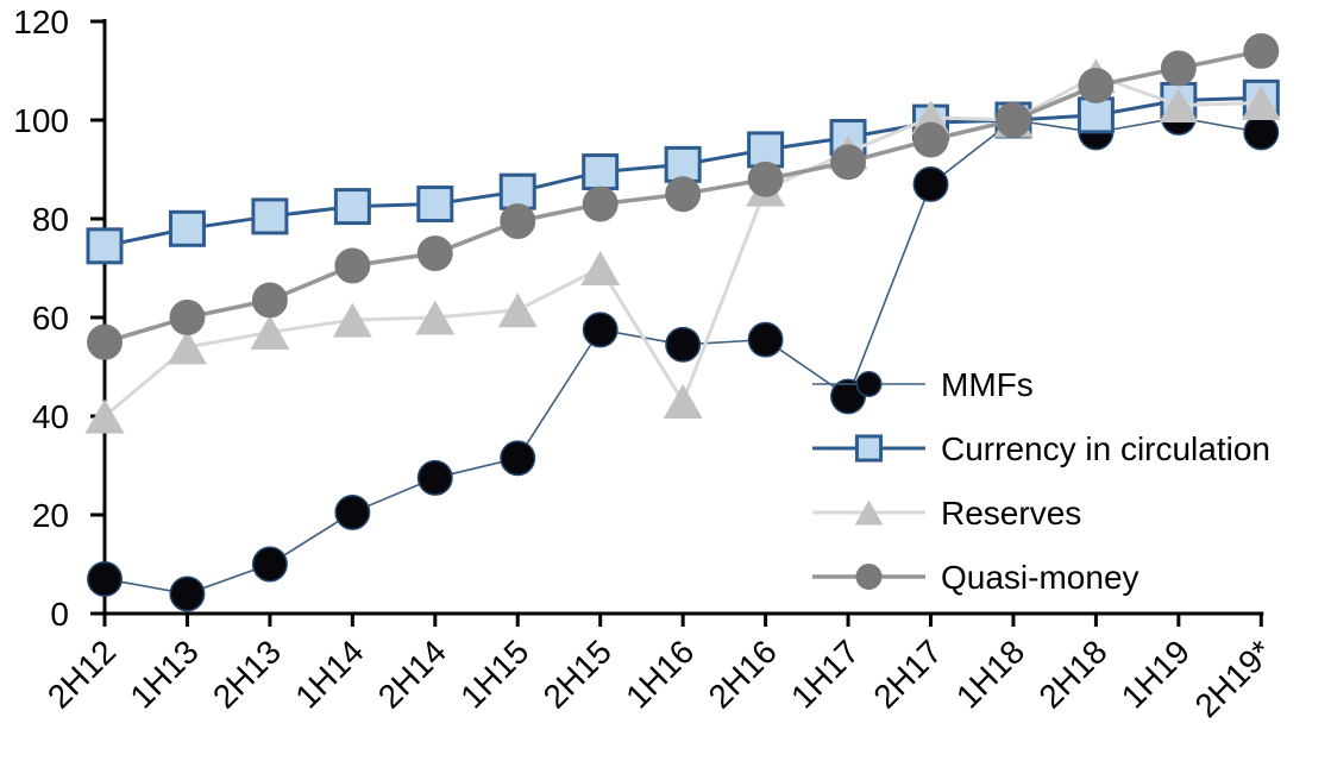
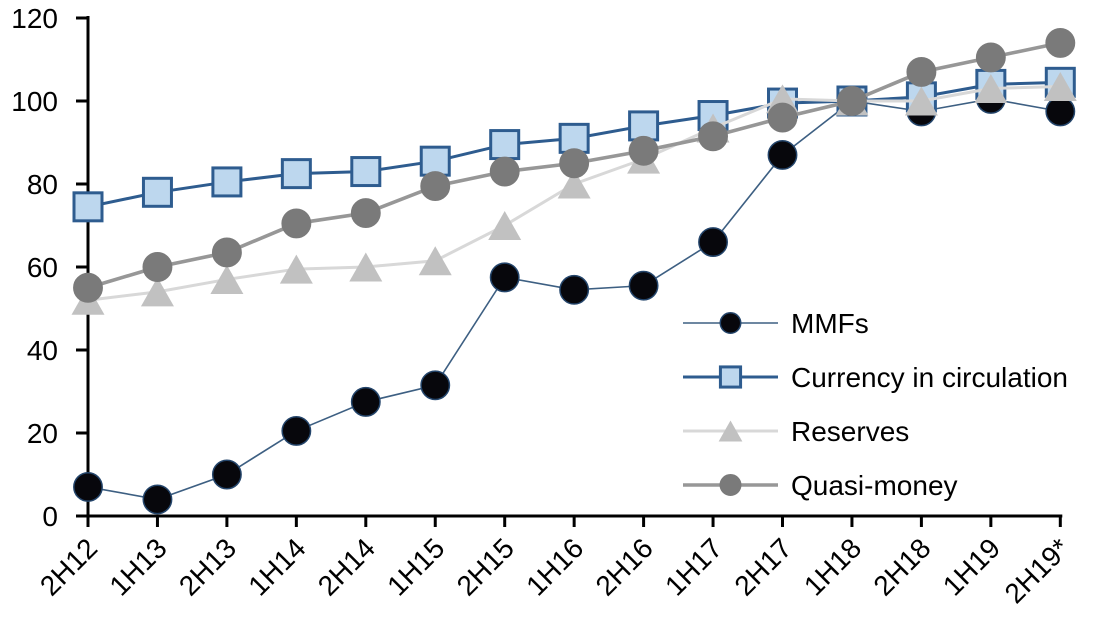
Reserves/2H12: 40 -> 52
Reserves/1H16: 43 -> 80
MMFs/1H17: 44 -> 66
Reserves/2H18: 109 -> 100
